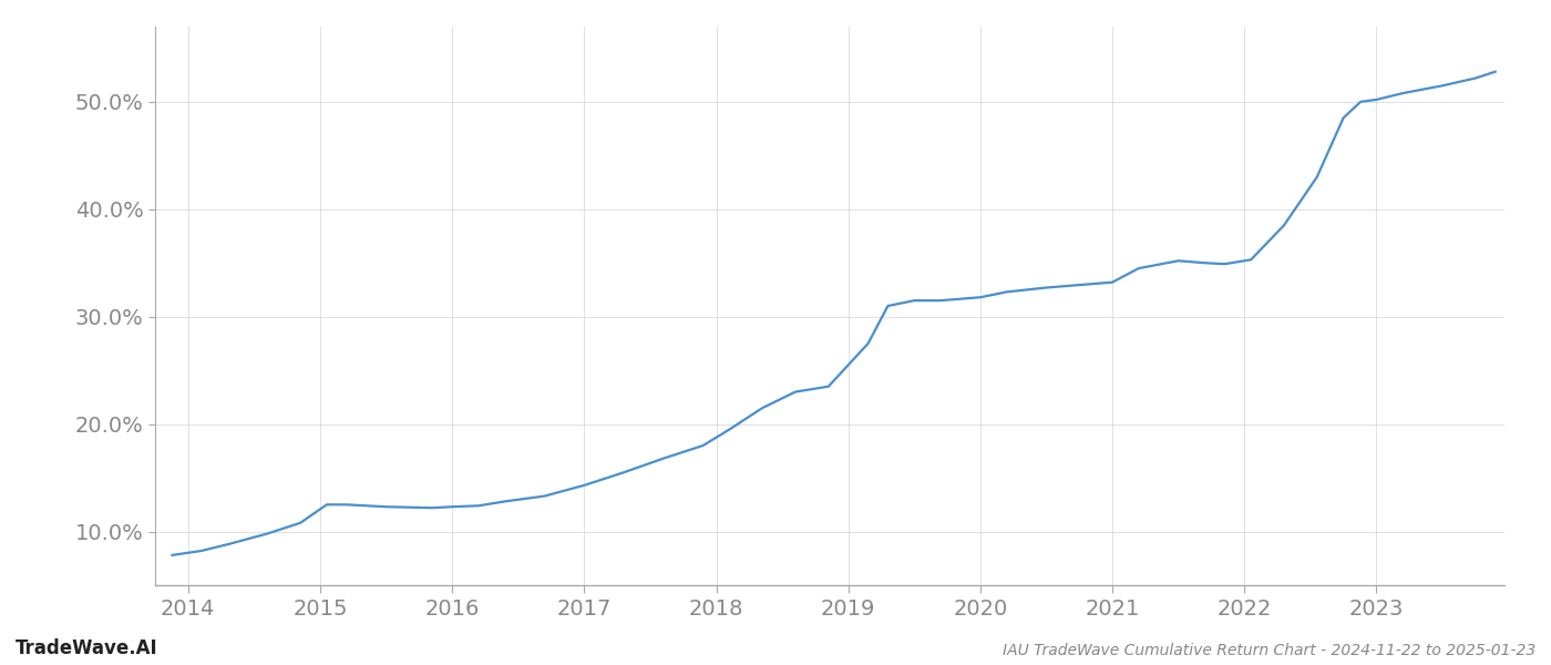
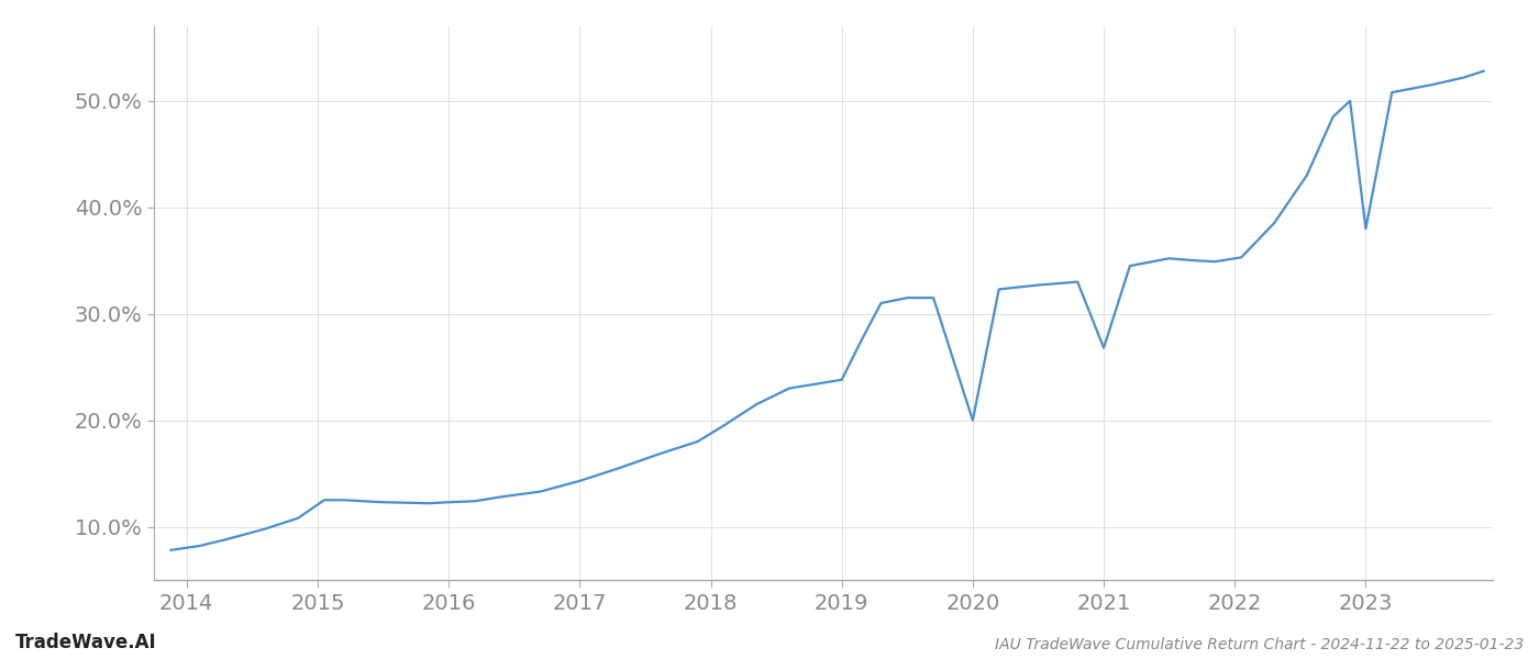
2019: 25.5% -> 23.8%
2020: 31.8% -> 20.0%
2021: 33.2% -> 26.8%
2023: 50.2% -> 38.0%
